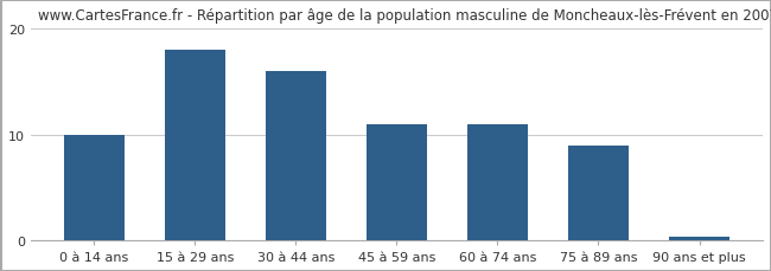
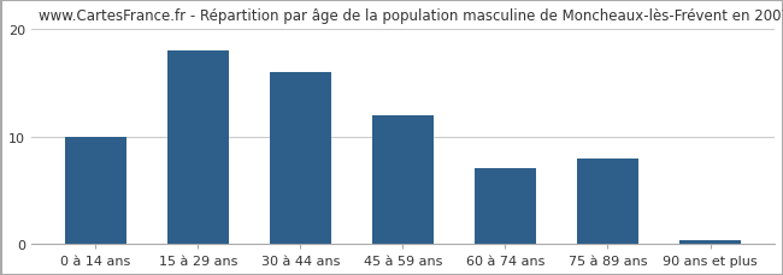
45 à 59 ans: 11.0 -> 12.0
60 à 74 ans: 11.0 -> 7.0
75 à 89 ans: 9.0 -> 8.0
